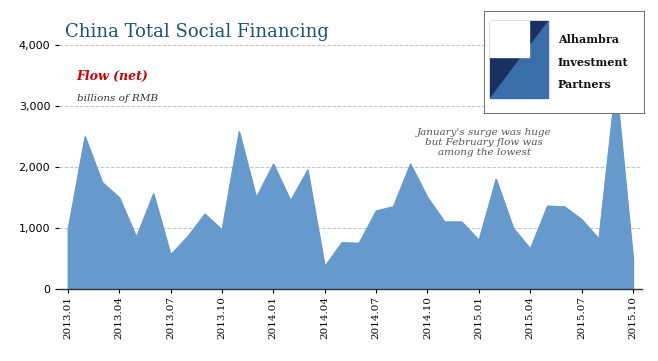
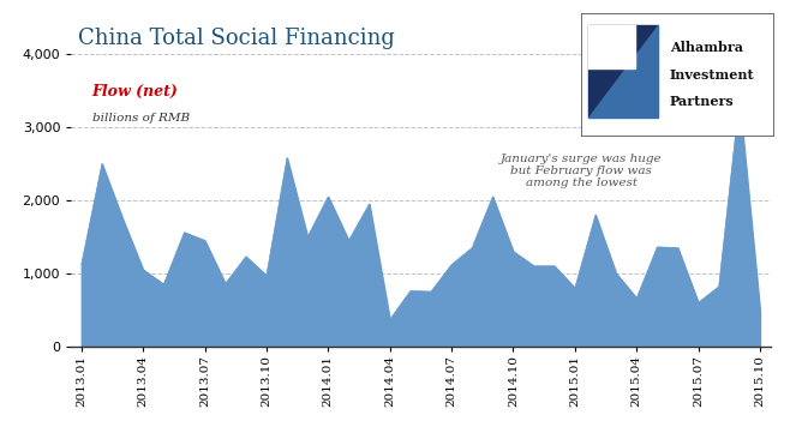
2013.01: 960 -> 1,120
2013.04: 1,500 -> 1,050
2013.07: 560 -> 1,450
2014.07: 1,280 -> 1,120
2014.10: 1,500 -> 1,300
2015.07: 1,140 -> 600
